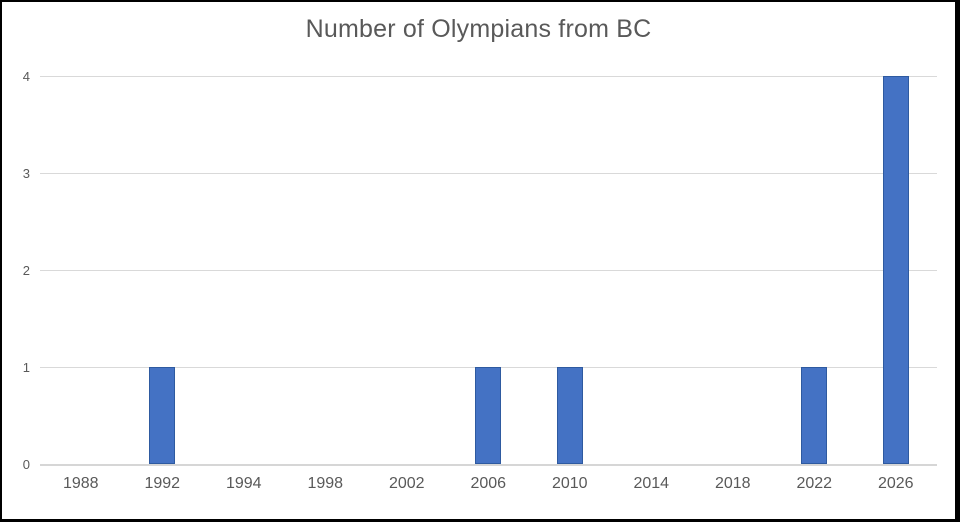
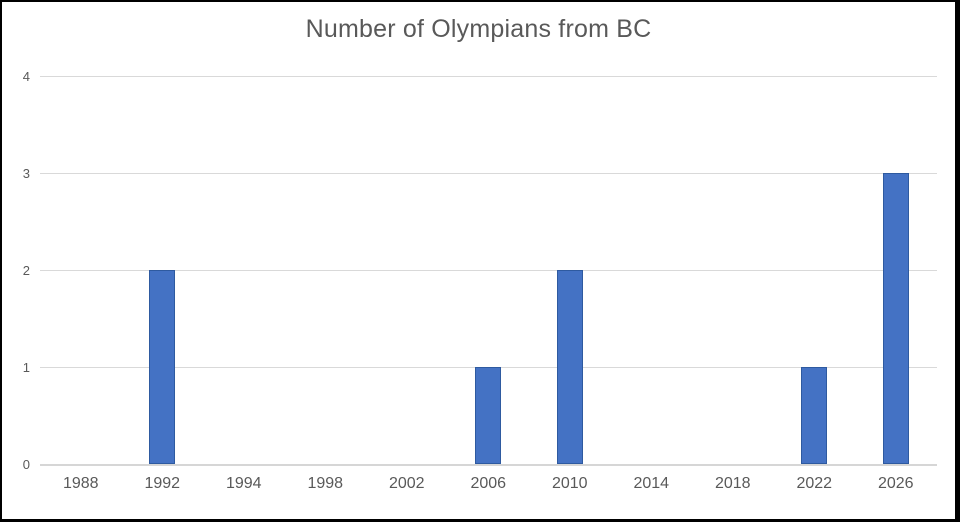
1992: 1 -> 2
2010: 1 -> 2
2026: 4 -> 3
